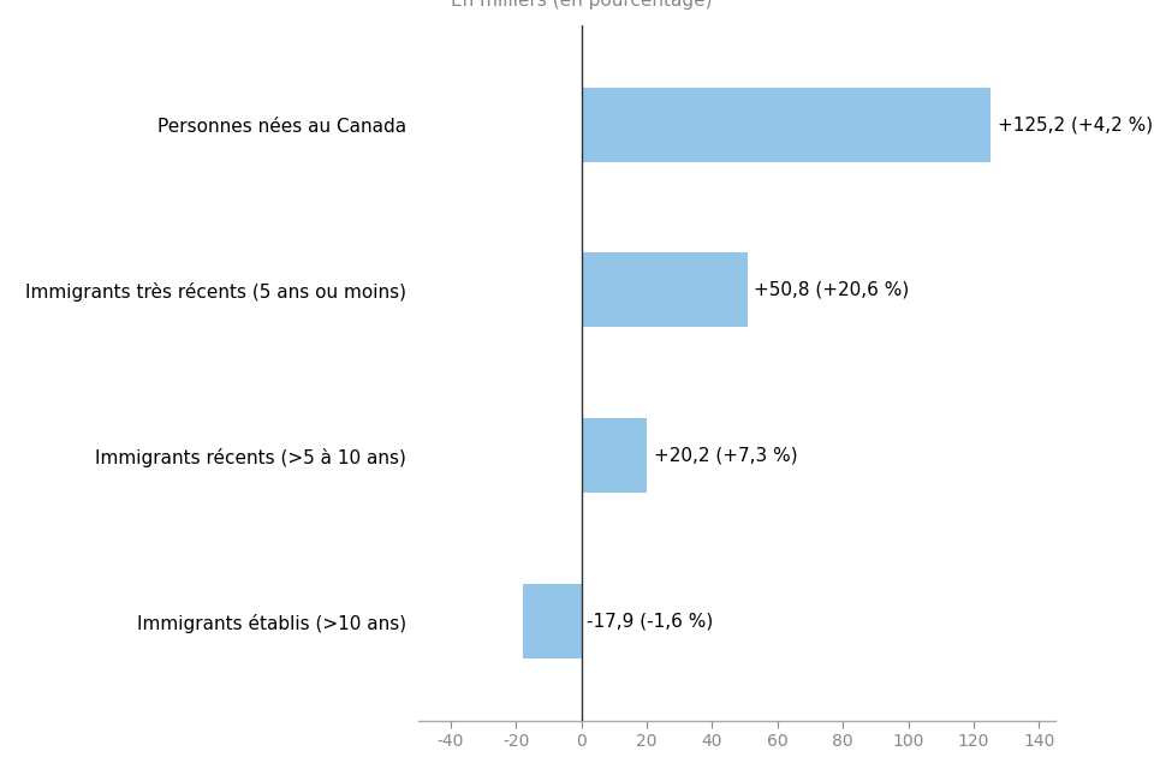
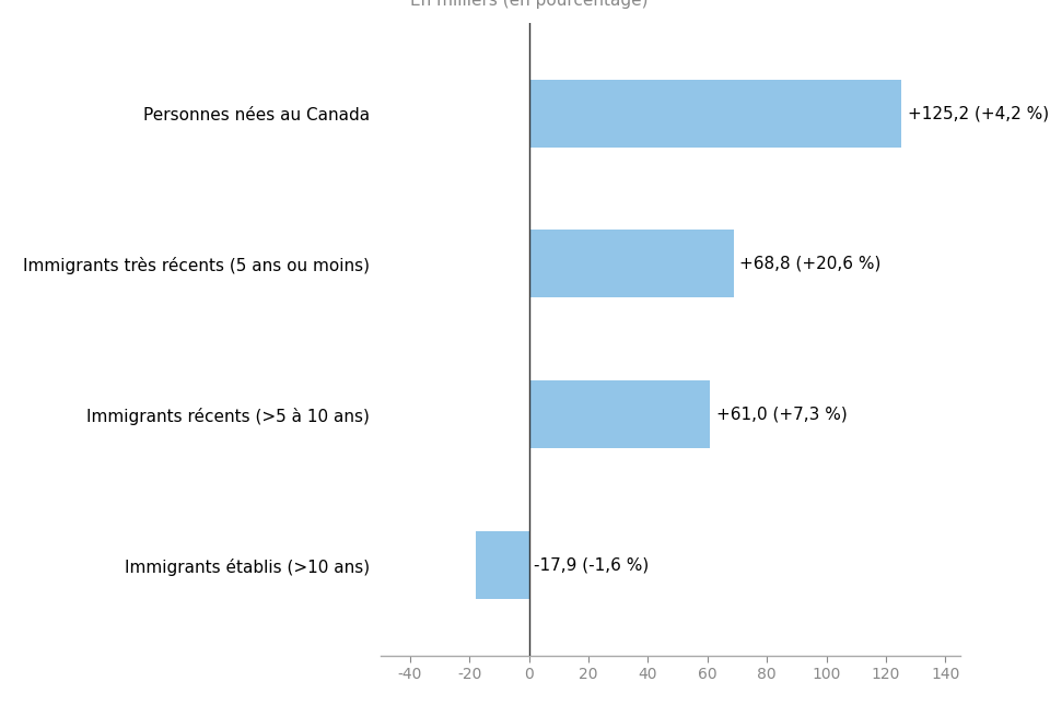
Immigrants très récents (5 ans ou moins): +50,8 -> +68,8
Immigrants récents (>5 à 10 ans): +20,2 -> +61,0
